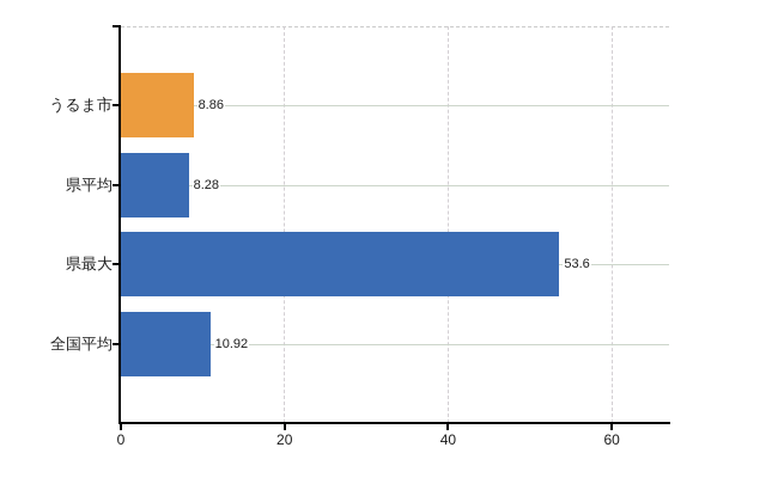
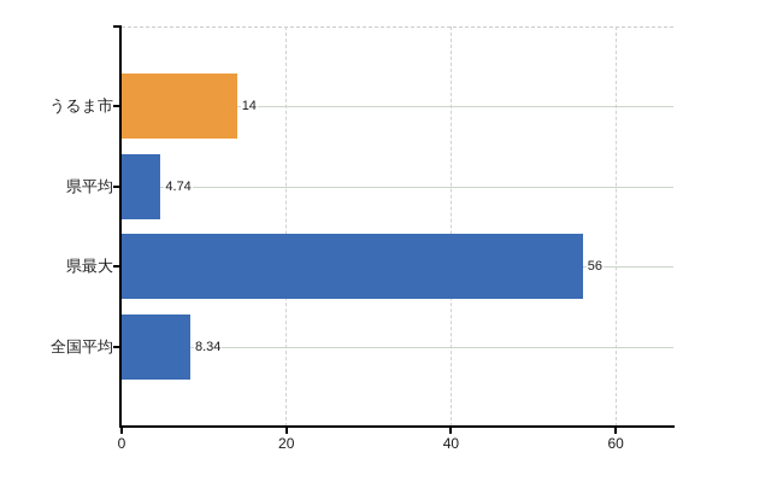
うるま市: 8.86 -> 14
県平均: 8.28 -> 4.74
県最大: 53.6 -> 56
全国平均: 10.92 -> 8.34
